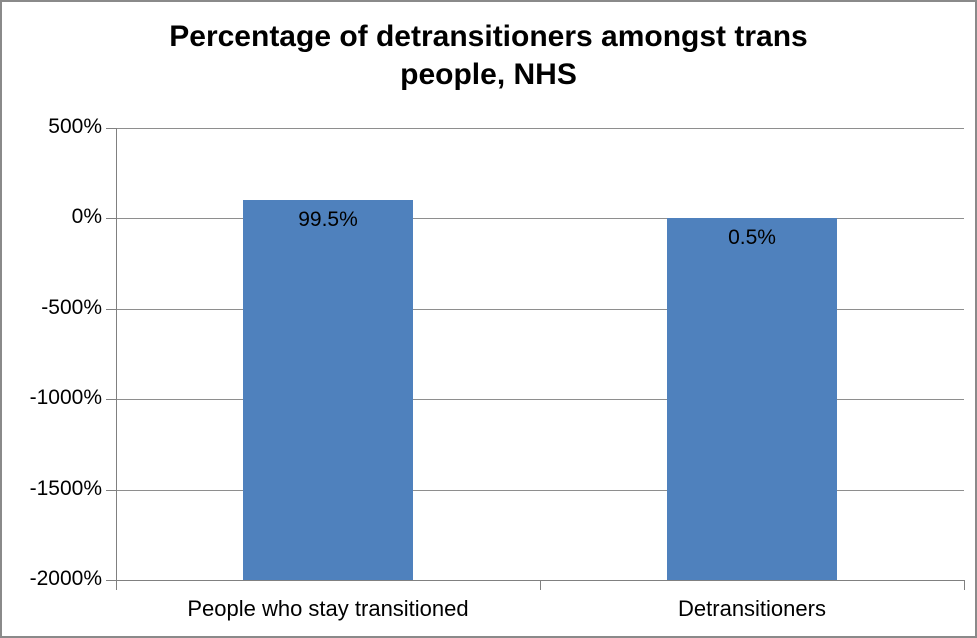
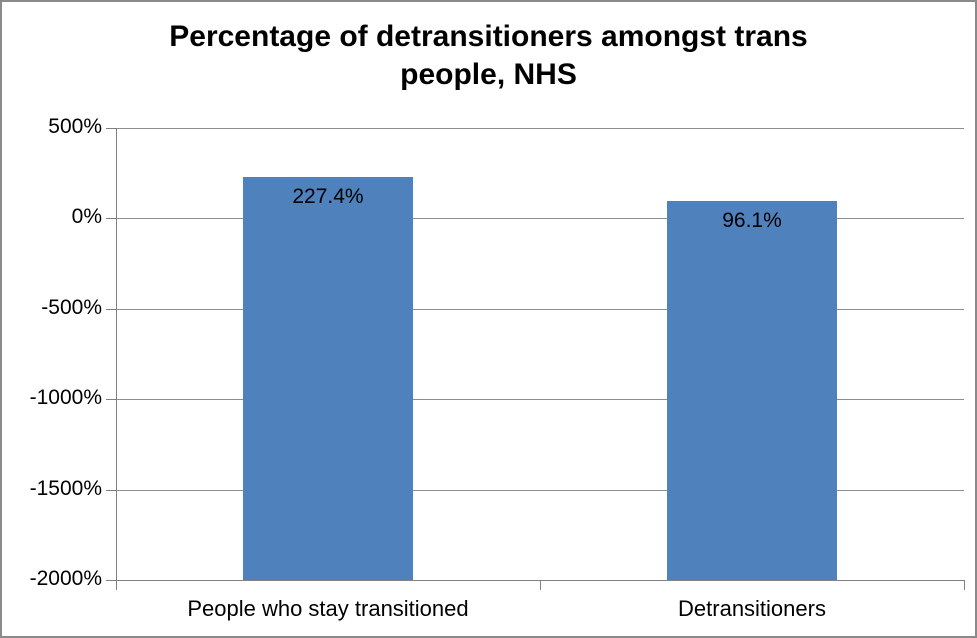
People who stay transitioned: 99.5% -> 227.4%
Detransitioners: 0.5% -> 96.1%
